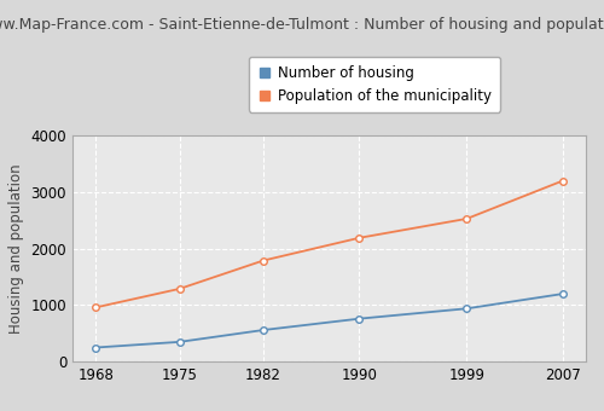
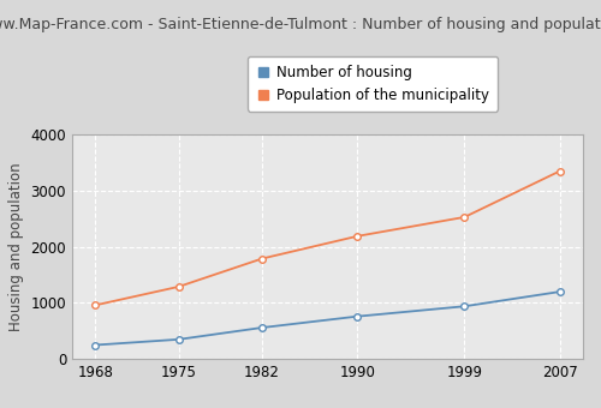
Population of the municipality/2007: 3200 -> 3350
